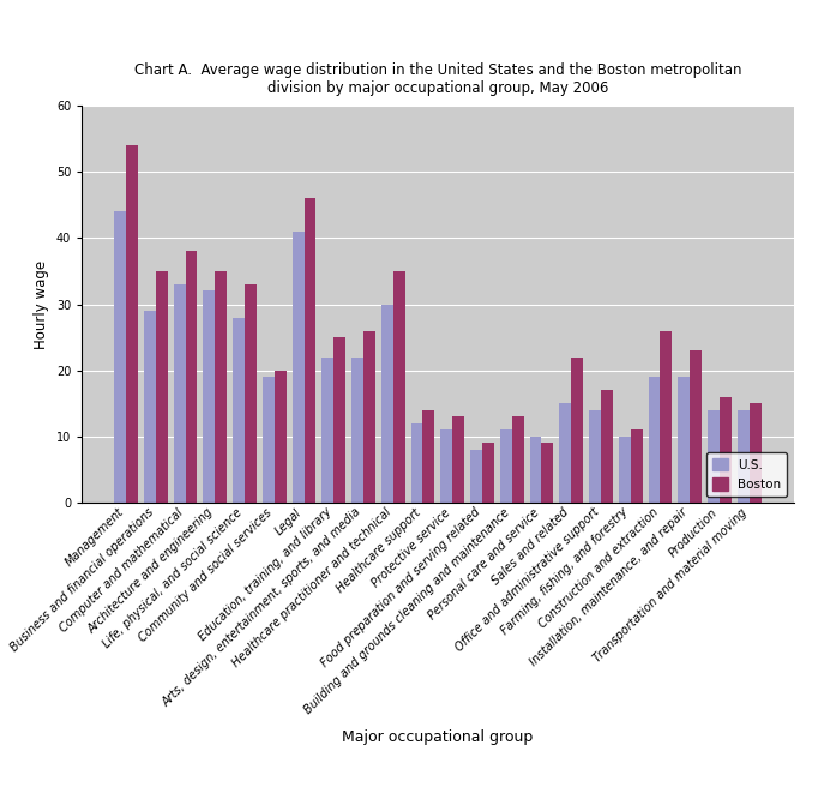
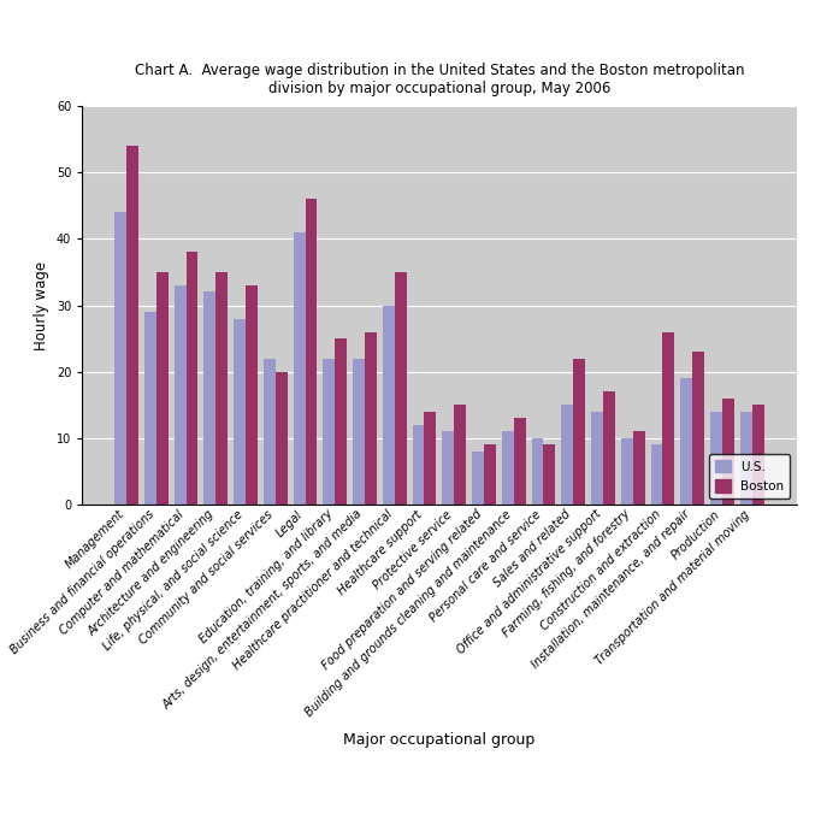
U.S./Community and social services: 19 -> 22
Boston/Protective service: 13 -> 15
U.S./Construction and extraction: 19 -> 9
